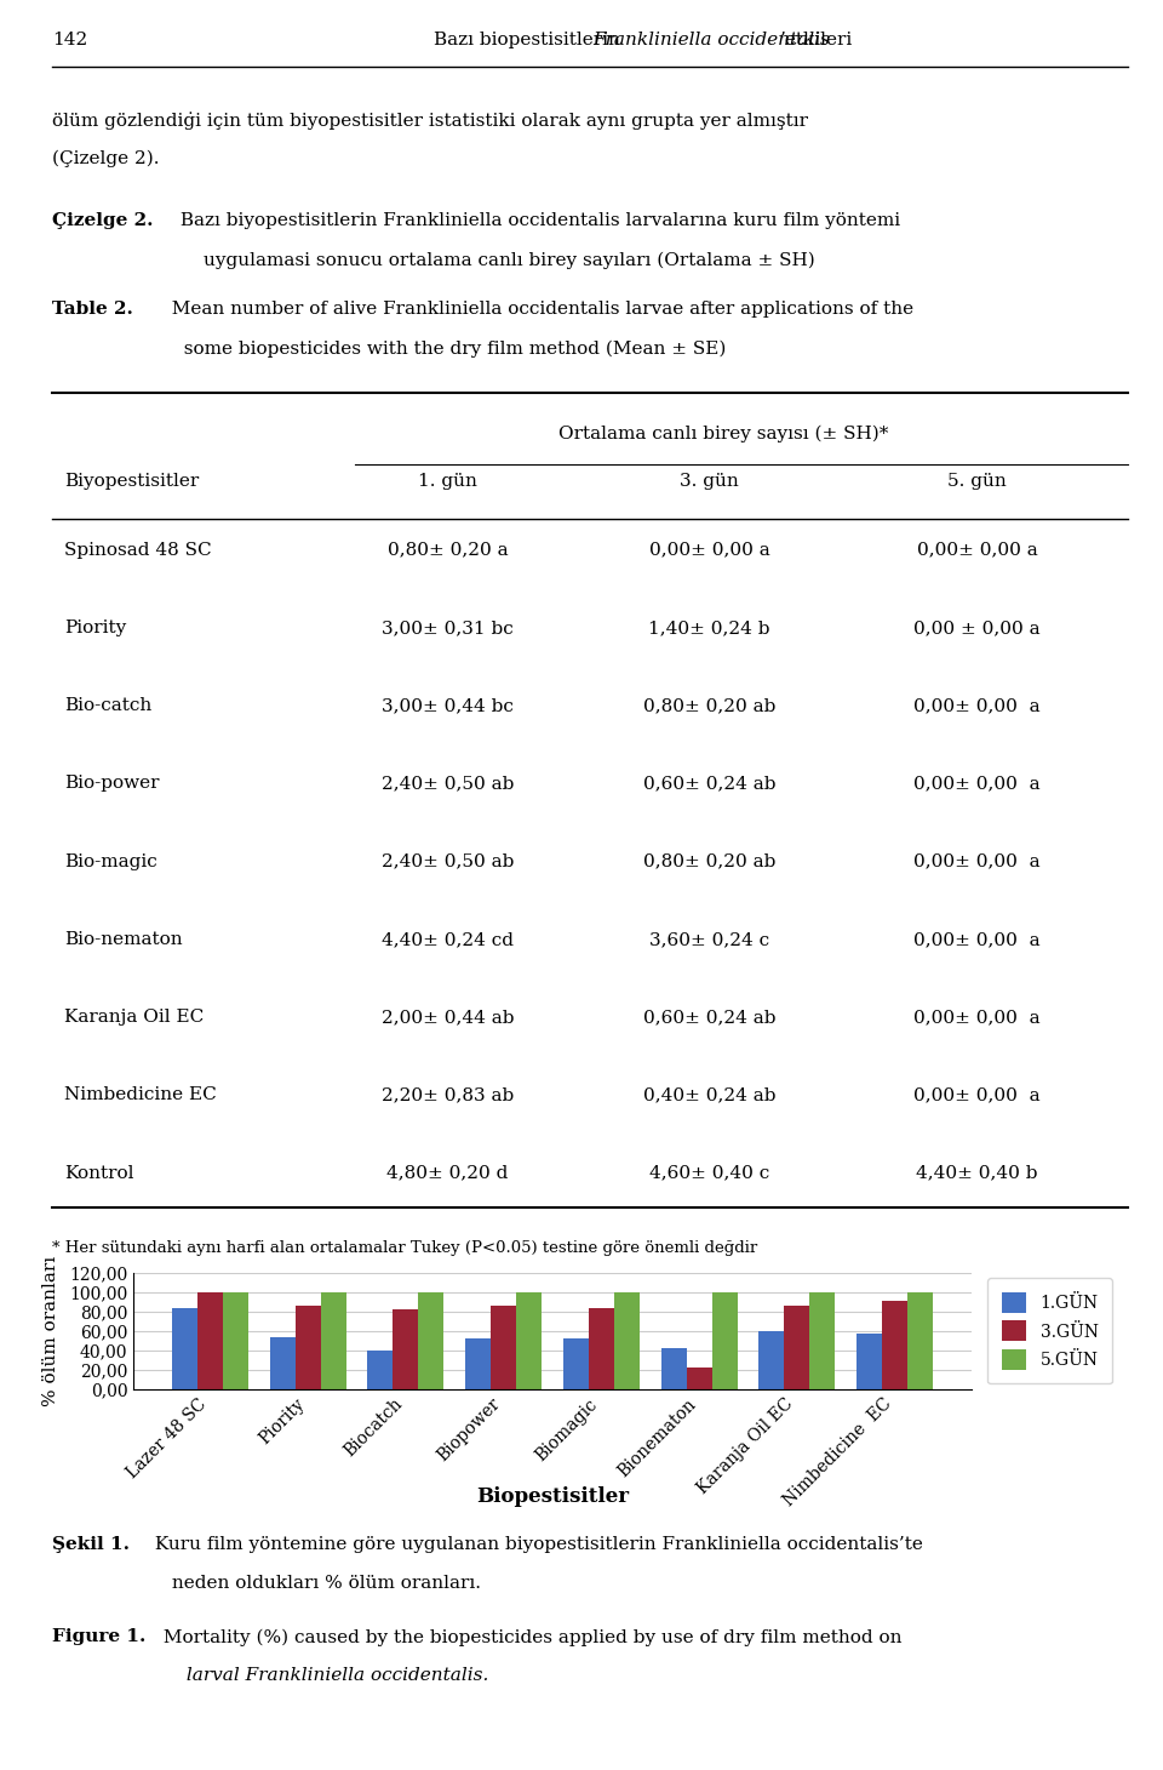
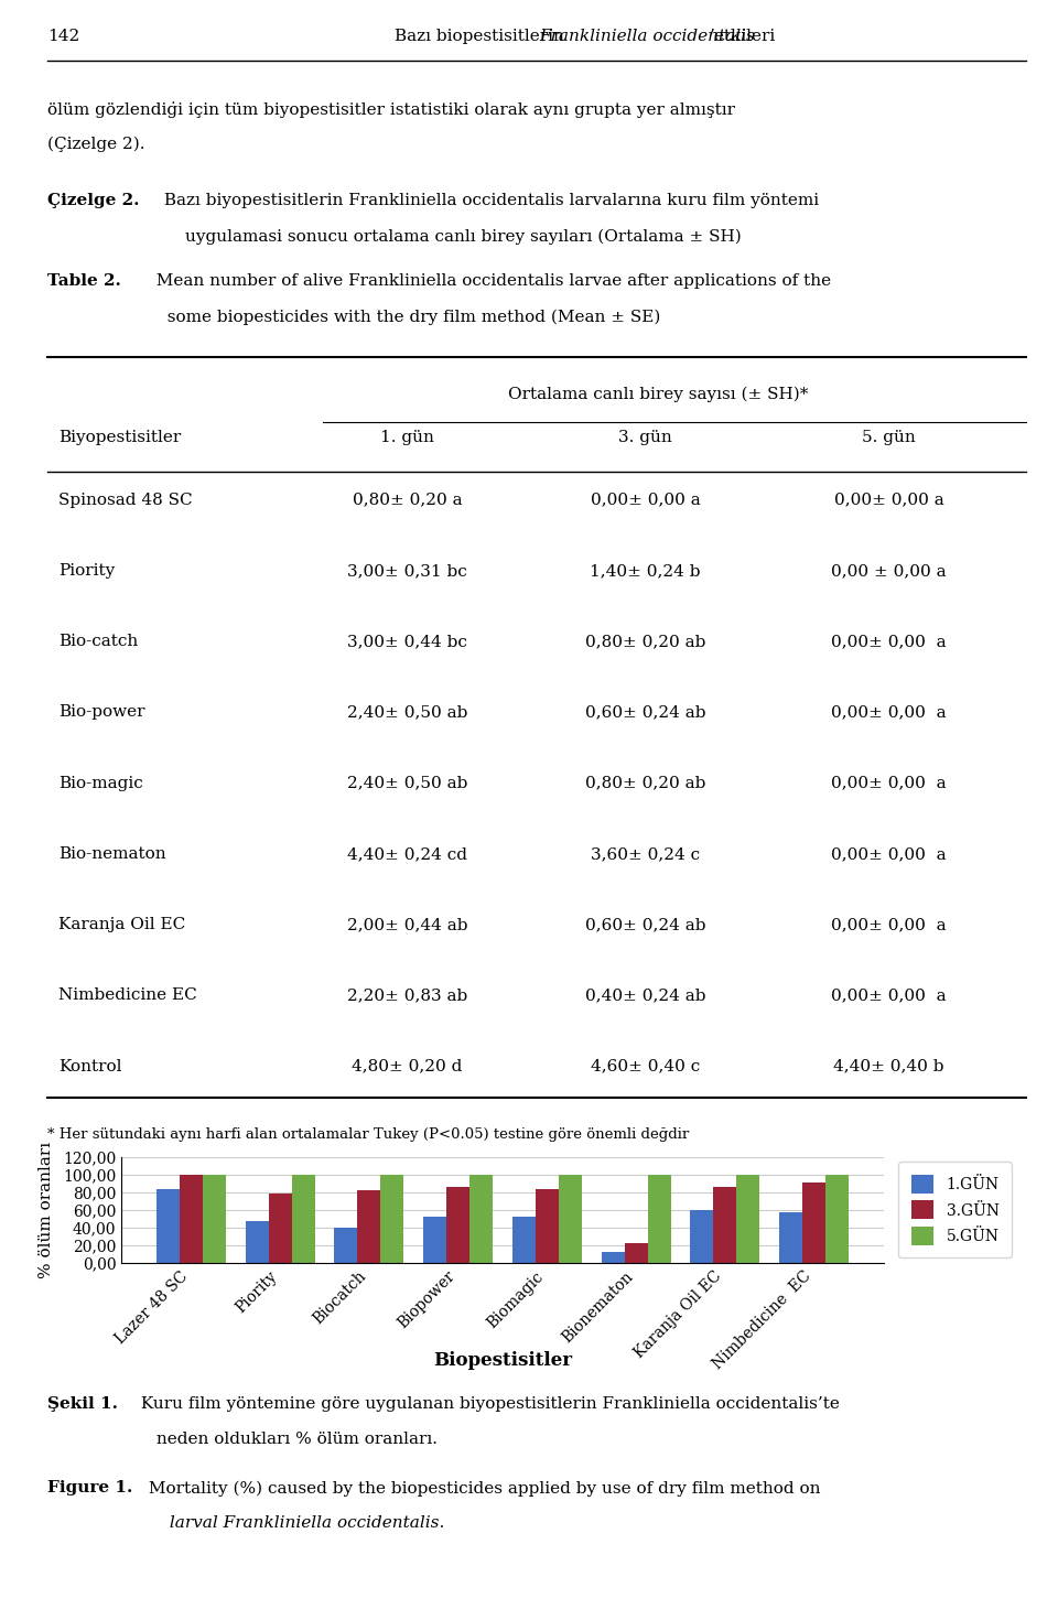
1.GÜN/Piority: 54 -> 47
3.GÜN/Piority: 86 -> 78
1.GÜN/Bionematon: 42 -> 12
